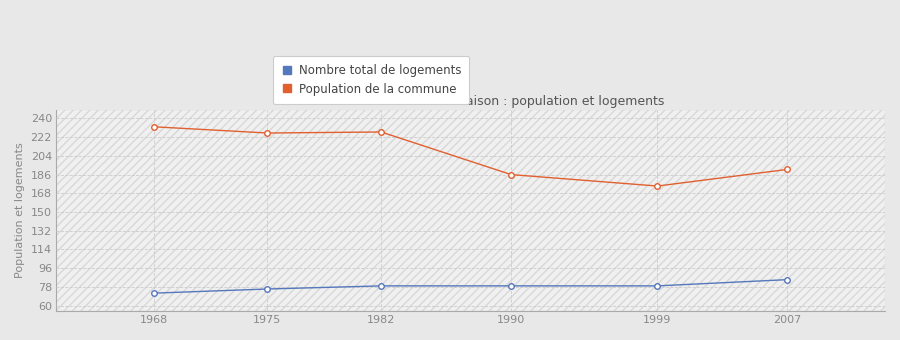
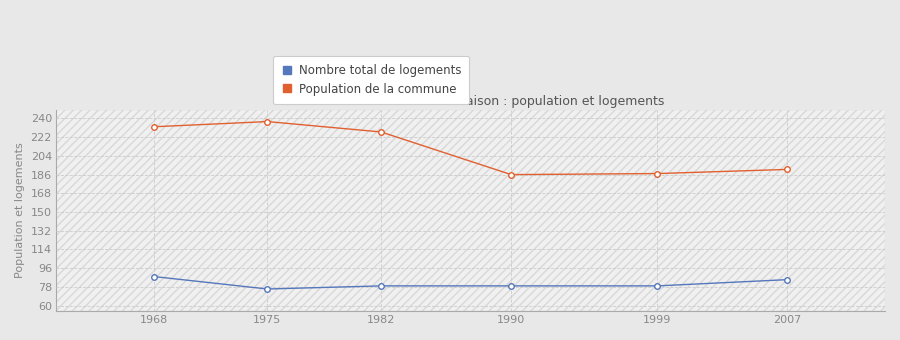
Nombre total de logements/1968: 72 -> 88
Population de la commune/1975: 226 -> 237
Population de la commune/1999: 175 -> 187
